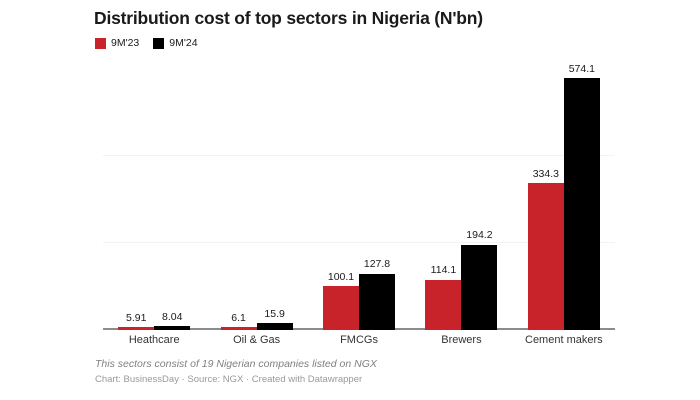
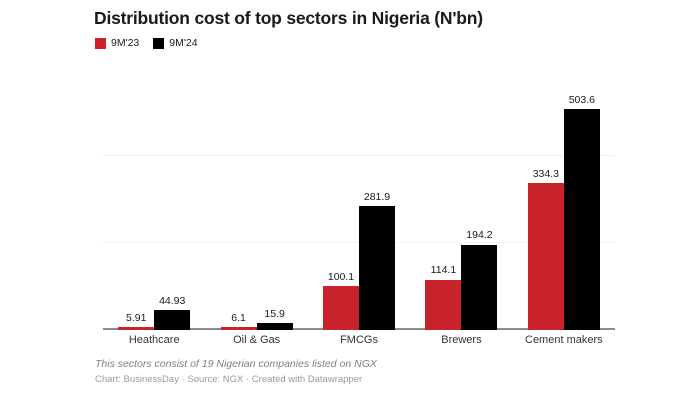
9M'24/Heathcare: 8.04 -> 44.93
9M'24/FMCGs: 127.8 -> 281.9
9M'24/Cement makers: 574.1 -> 503.6
